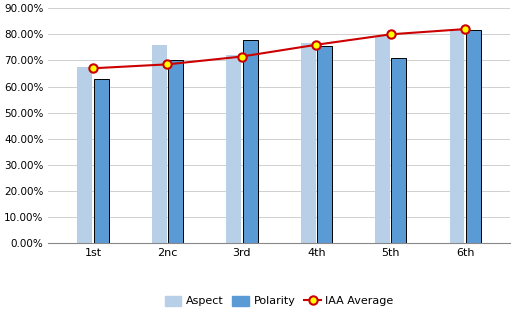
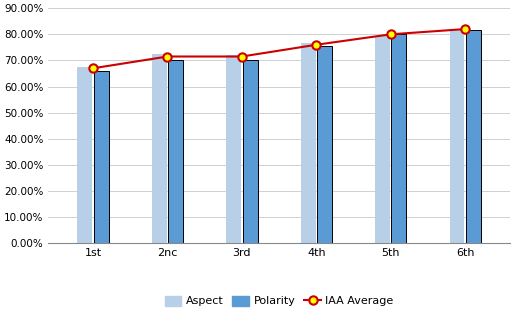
Polarity/1st: 63.0% -> 66.0%
Aspect/2nc: 76.0% -> 72.5%
IAA Average/2nc: 68.5% -> 71.5%
Polarity/3rd: 78.0% -> 70.0%
Polarity/5th: 71.0% -> 80.0%
